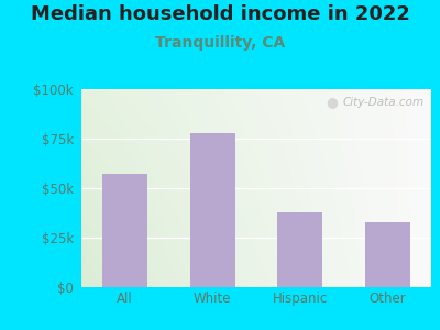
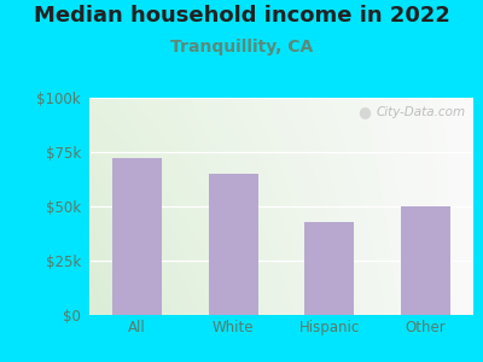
All: $57k -> $72k
White: $78k -> $65k
Hispanic: $38k -> $43k
Other: $33k -> $50k
